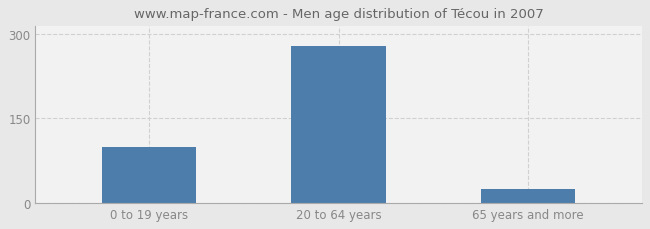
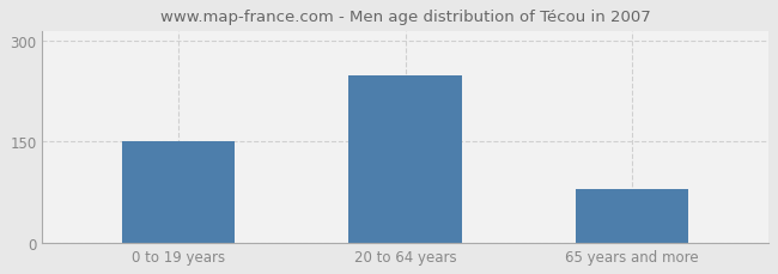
0 to 19 years: 100 -> 150
20 to 64 years: 278 -> 248
65 years and more: 25 -> 80
